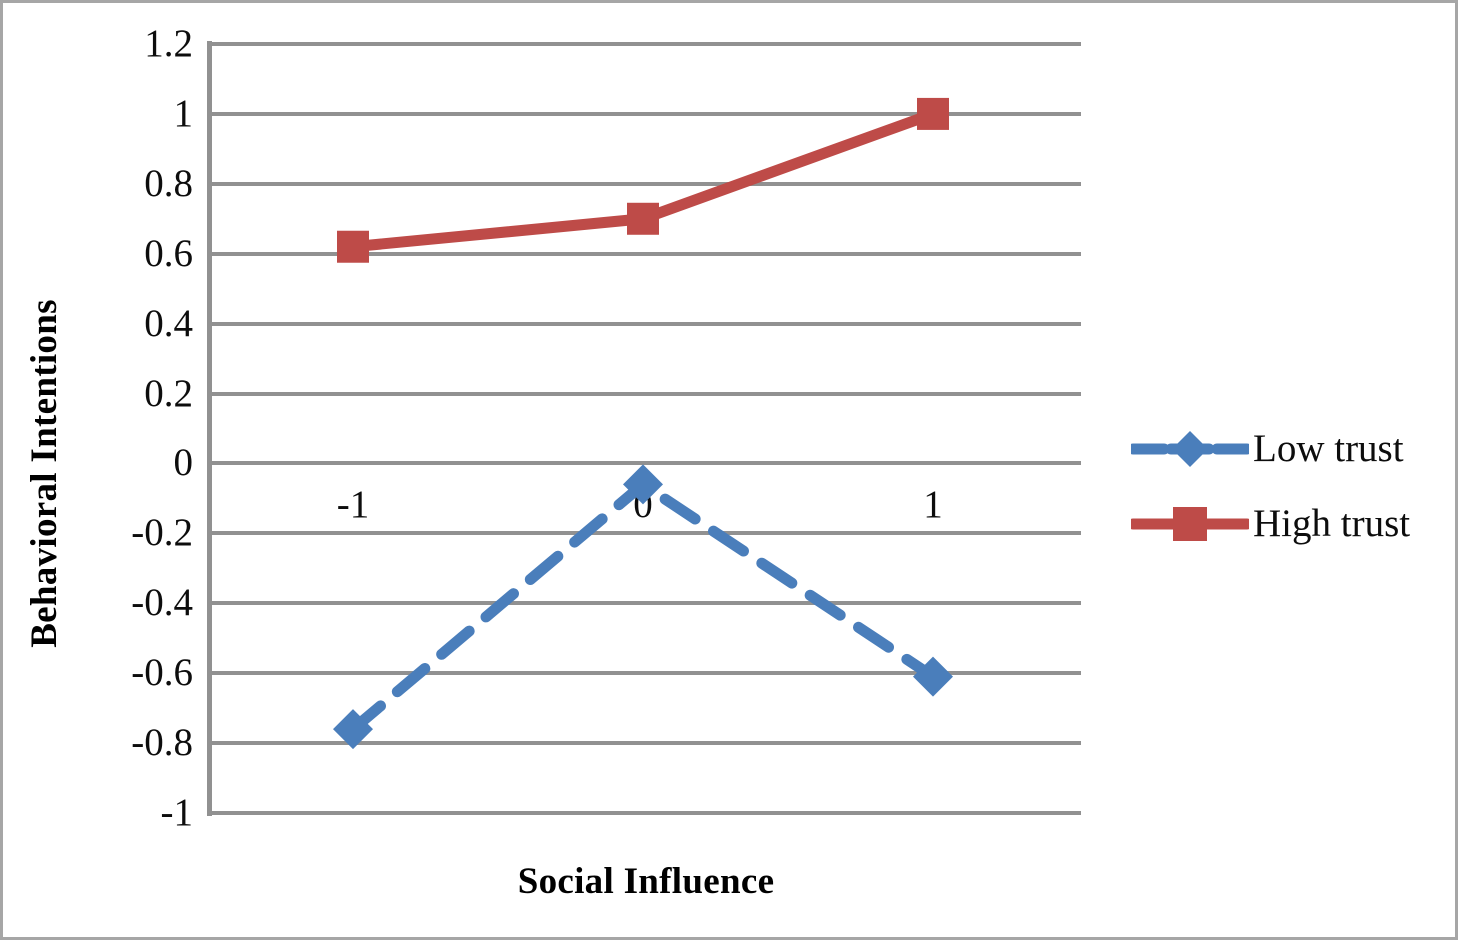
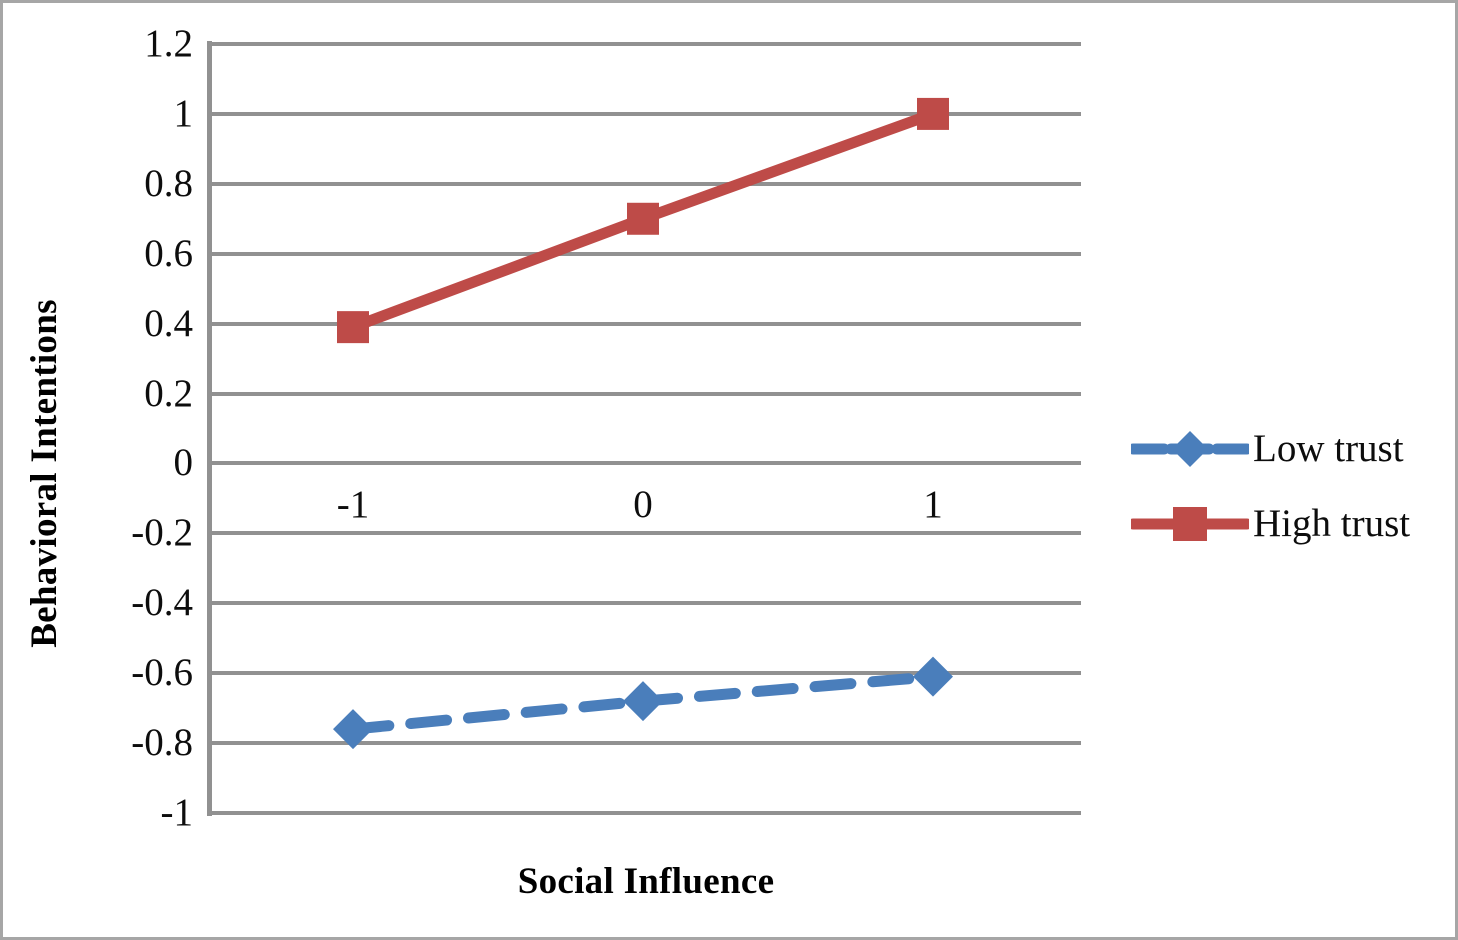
High trust/-1: 0.62 -> 0.39
Low trust/0: -0.06 -> -0.68
